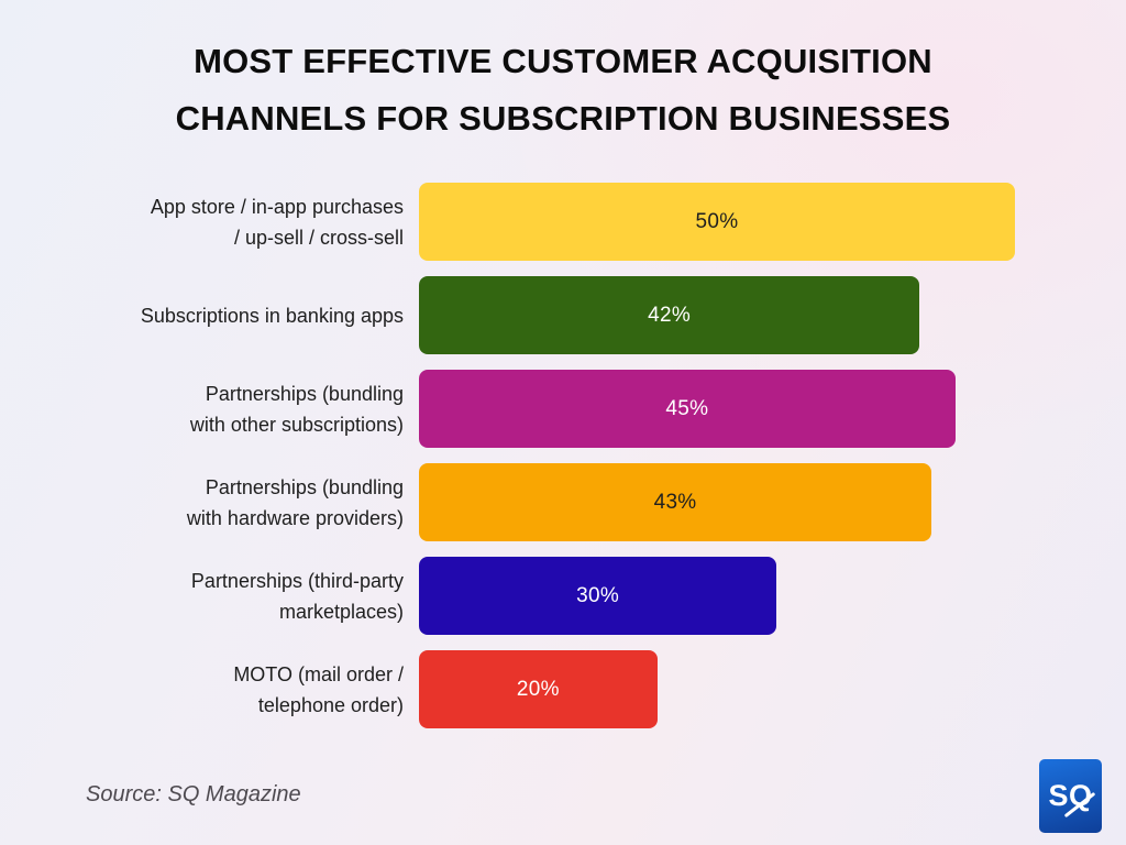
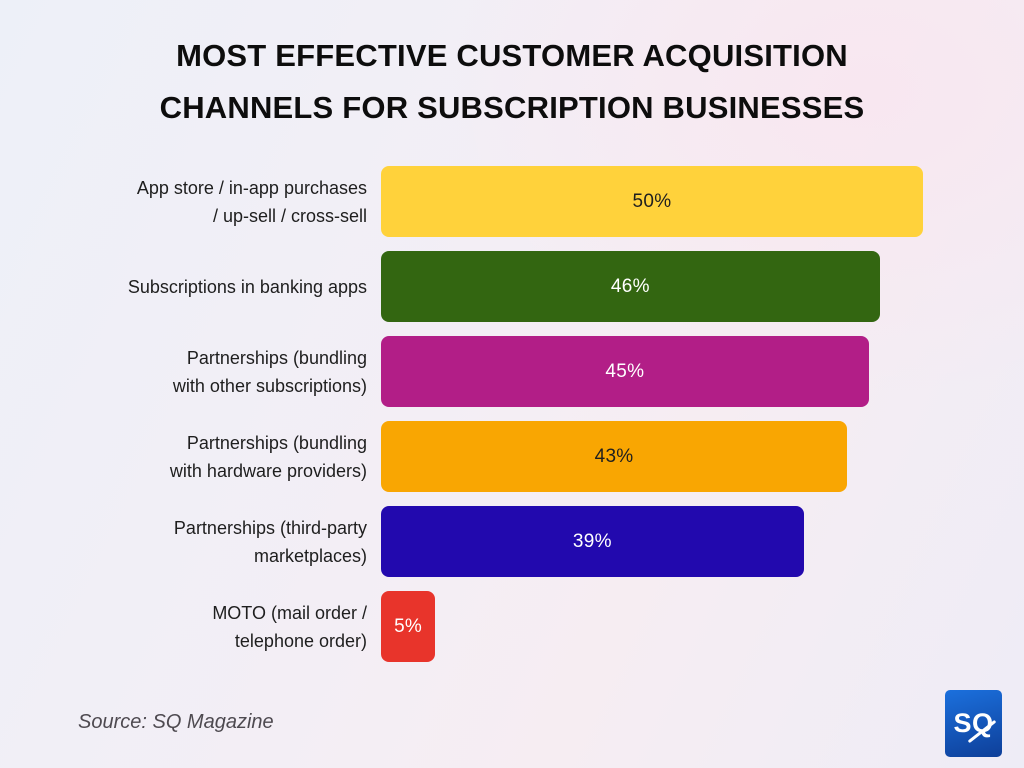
Subscriptions in banking apps: 42% -> 46%
Partnerships (third-party marketplaces): 30% -> 39%
MOTO (mail order / telephone order): 20% -> 5%
